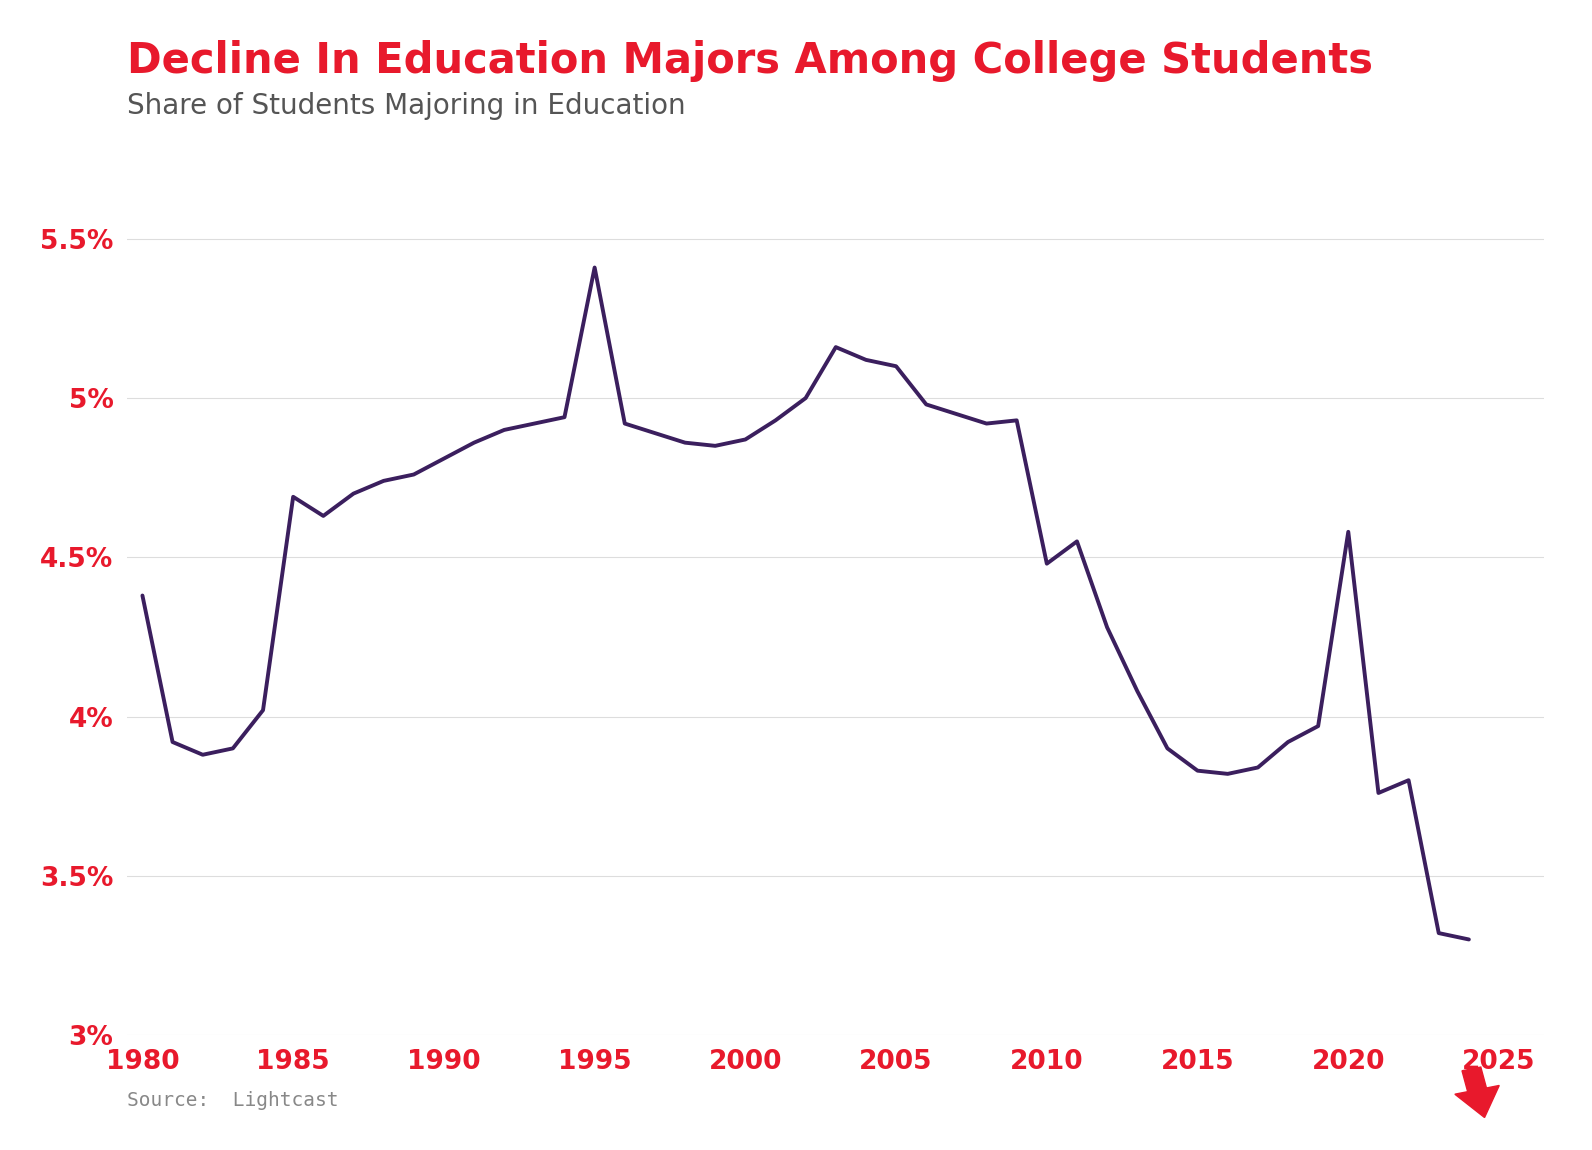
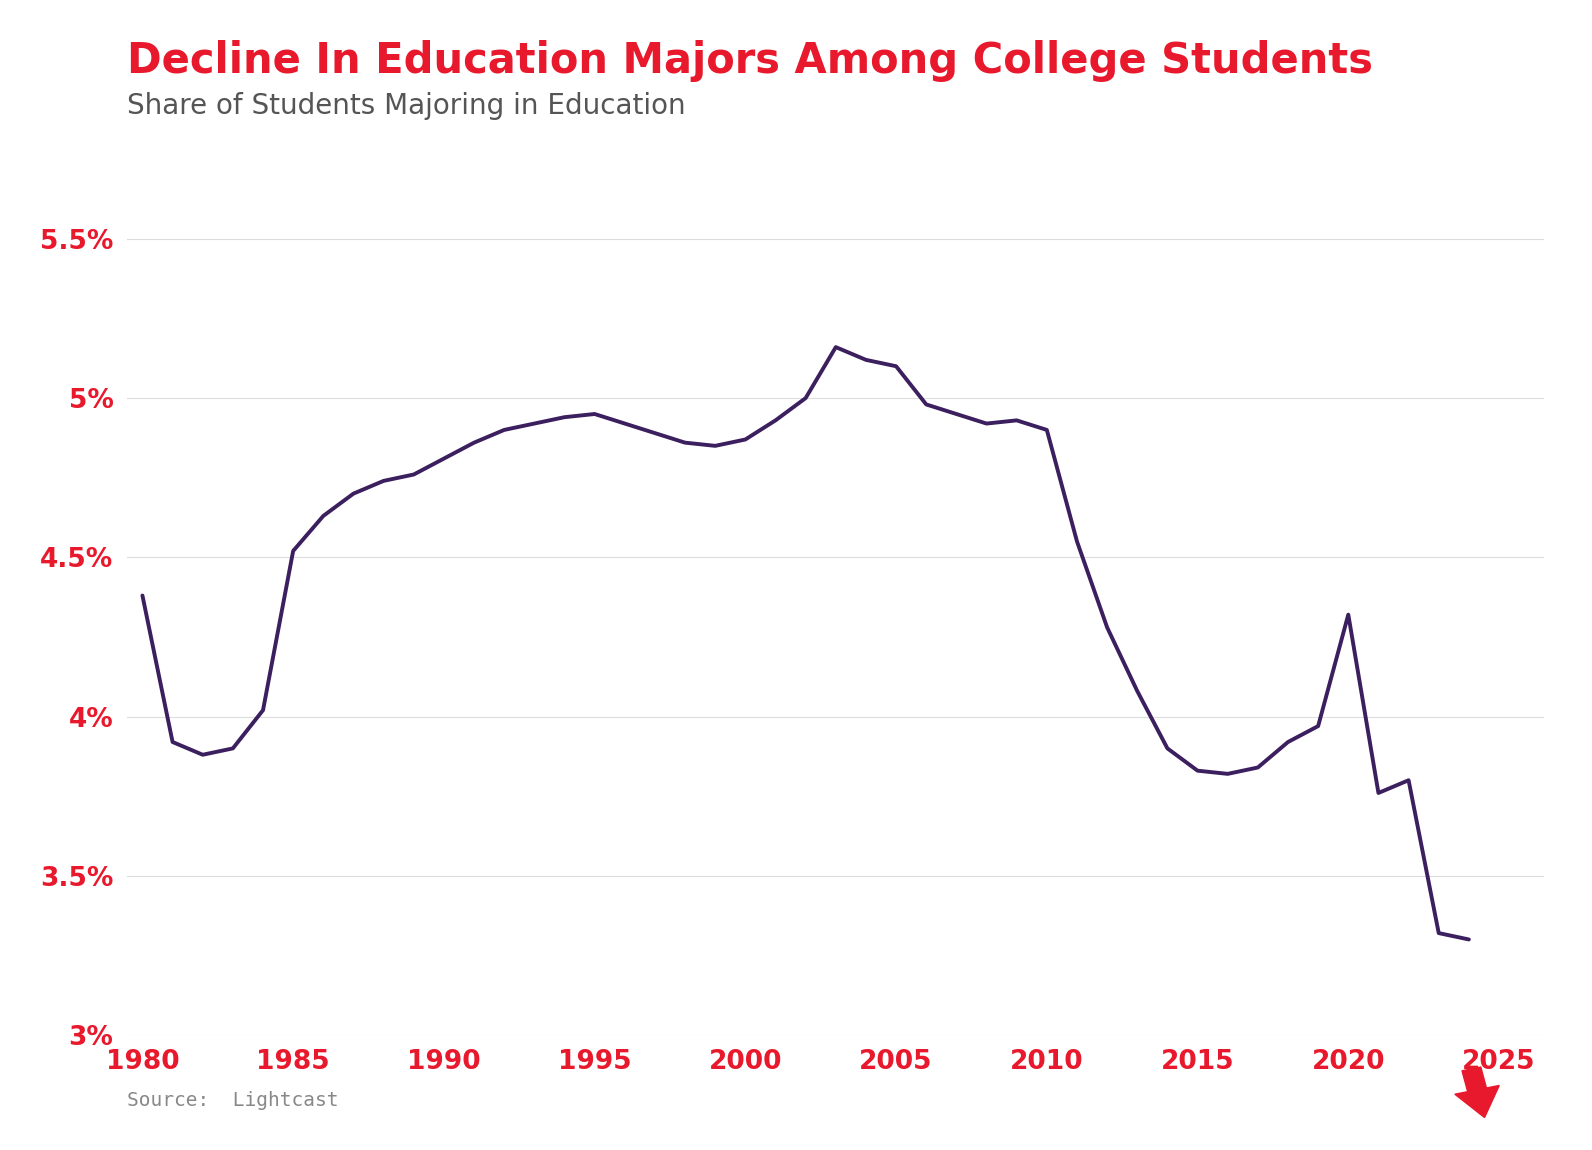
1985: 4.69% -> 4.52%
1995: 5.41% -> 4.95%
2010: 4.48% -> 4.90%
2020: 4.58% -> 4.32%
